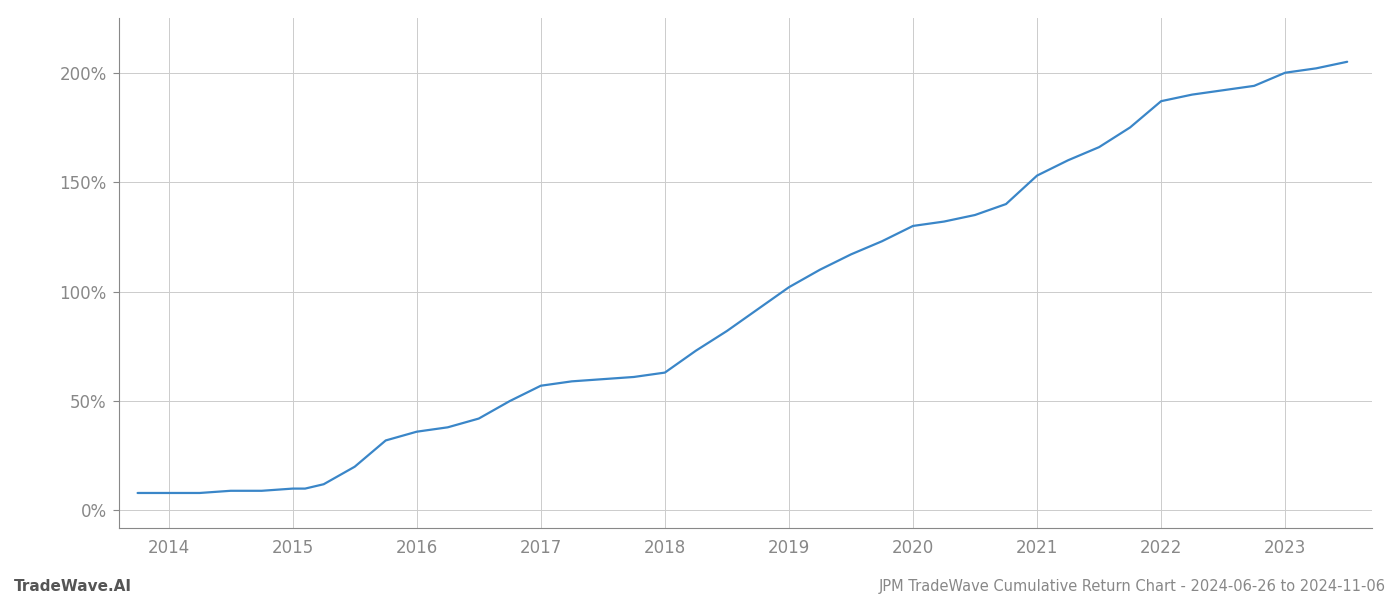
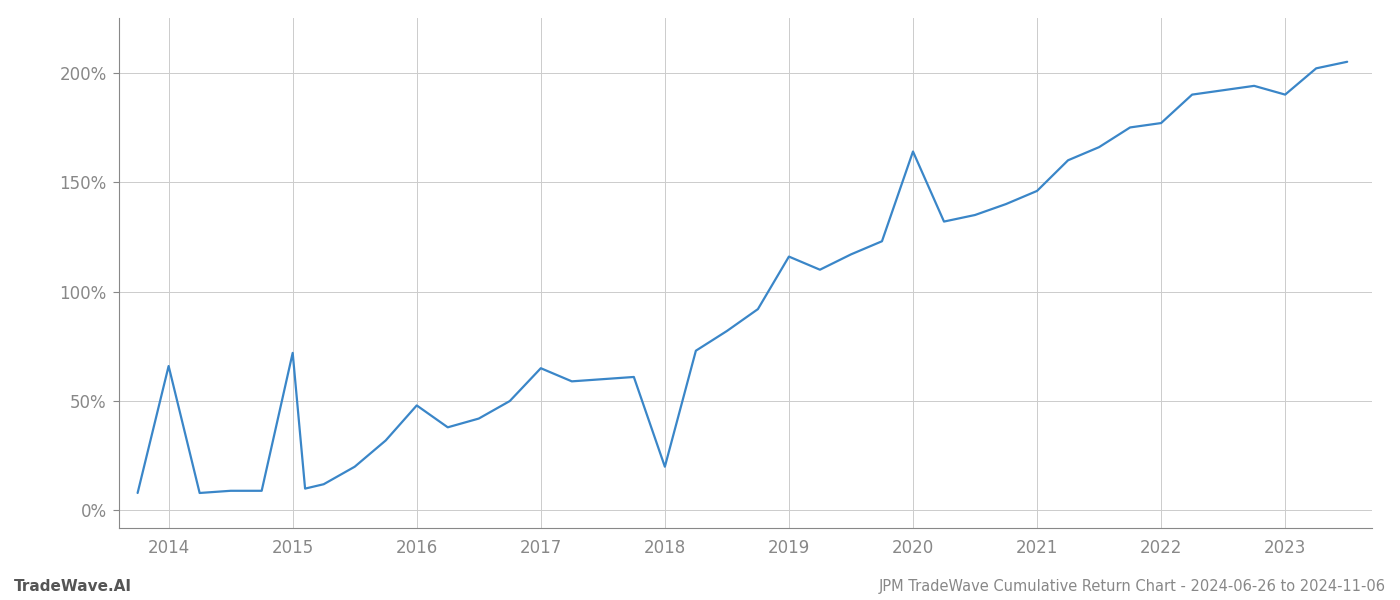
2014: 8% -> 66%
2015: 10% -> 72%
2016: 36% -> 48%
2017: 57% -> 65%
2018: 63% -> 20%
2019: 102% -> 116%
2020: 130% -> 164%
2021: 153% -> 146%
2022: 187% -> 177%
2023: 200% -> 190%
